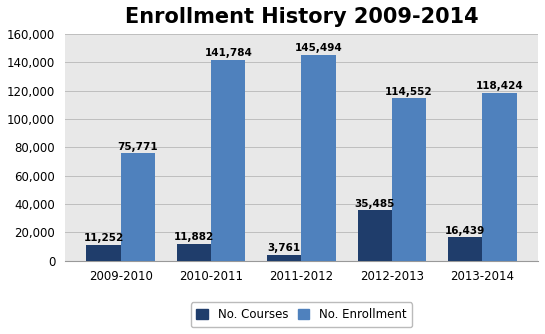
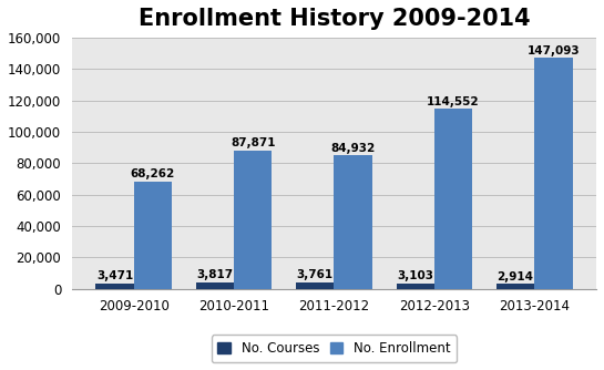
No. Courses/2009-2010: 11,252 -> 3,471
No. Enrollment/2009-2010: 75,771 -> 68,262
No. Courses/2010-2011: 11,882 -> 3,817
No. Enrollment/2010-2011: 141,784 -> 87,871
No. Enrollment/2011-2012: 145,494 -> 84,932
No. Courses/2012-2013: 35,485 -> 3,103
No. Courses/2013-2014: 16,439 -> 2,914
No. Enrollment/2013-2014: 118,424 -> 147,093
